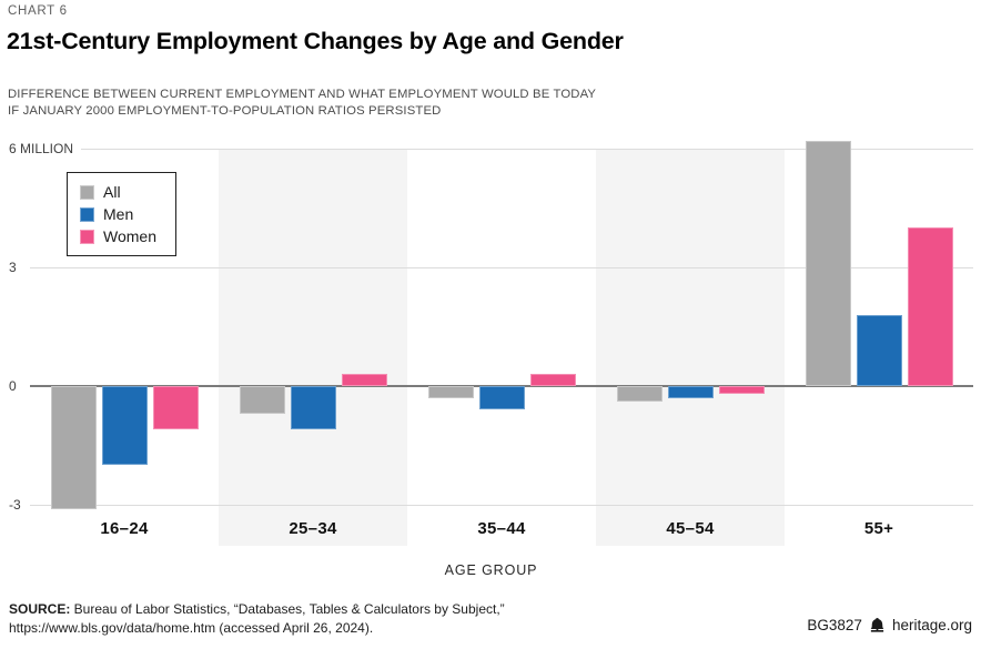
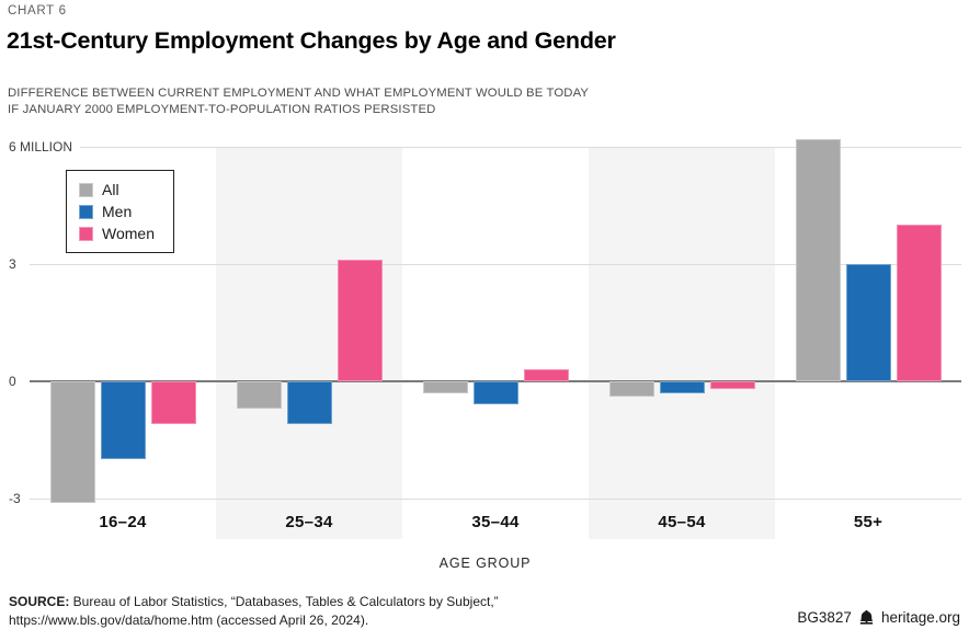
Women/25–34: 0.3 -> 3.1
Men/55+: 1.8 -> 3.0
